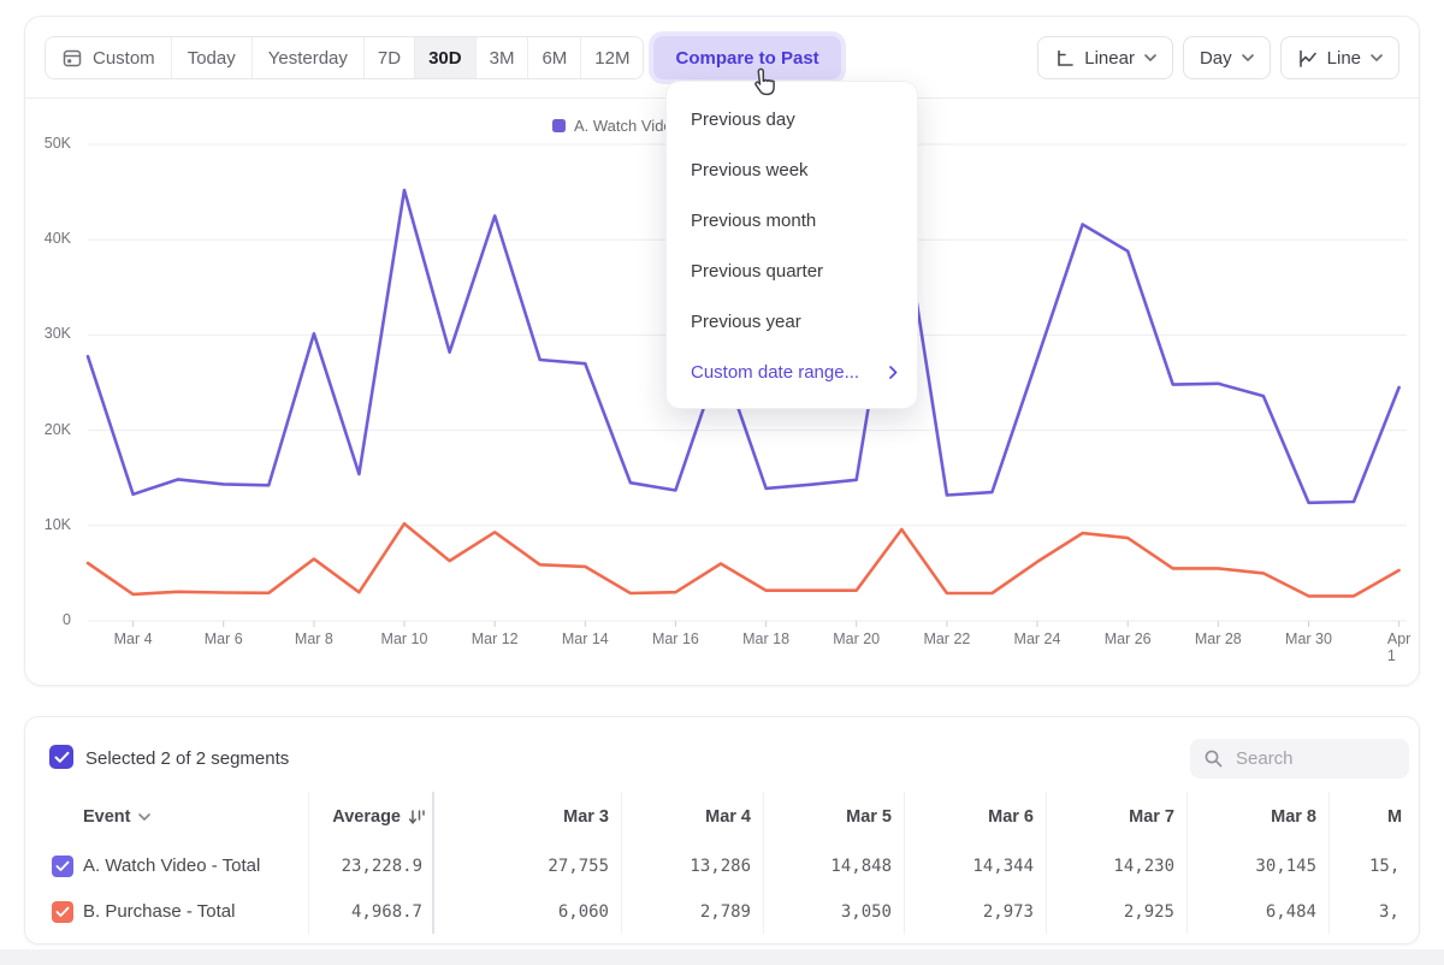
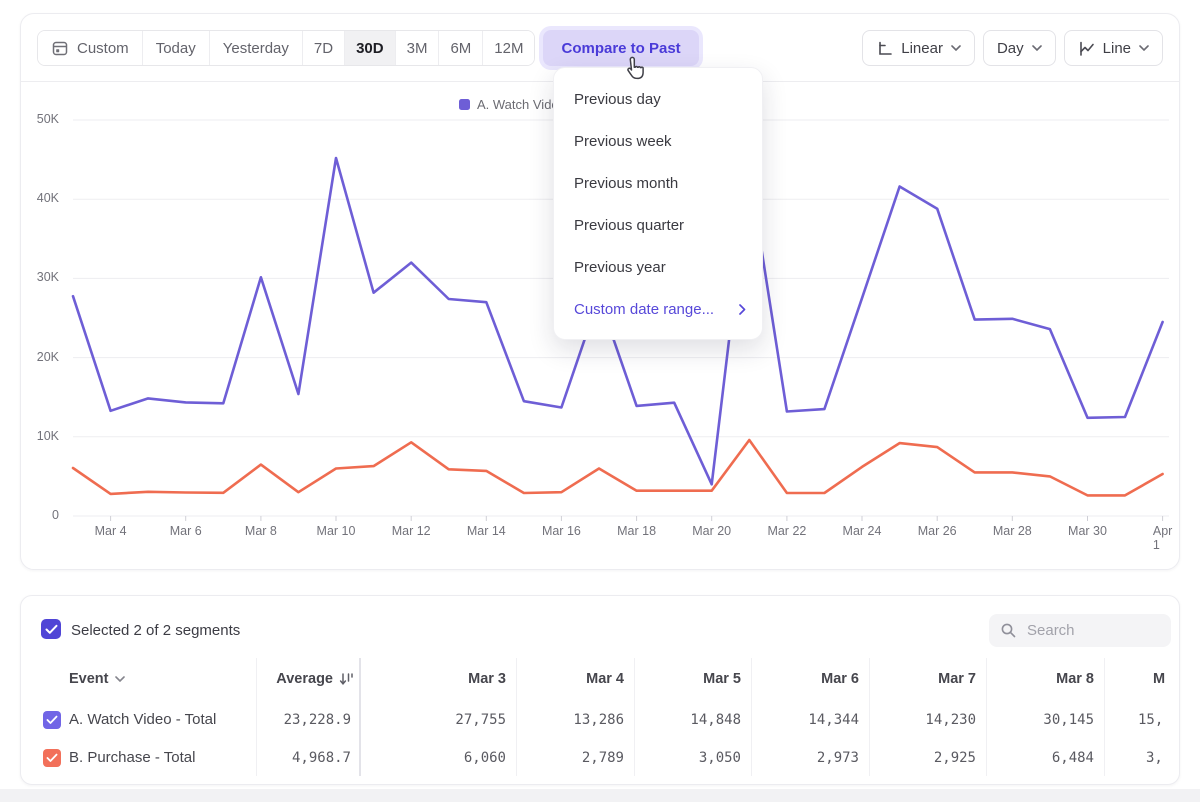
B. Purchase - Total/Mar 10: 10K -> 6K
A. Watch Video - Total/Mar 12: 42K -> 32K
A. Watch Video - Total/Mar 20: 15K -> 4K
